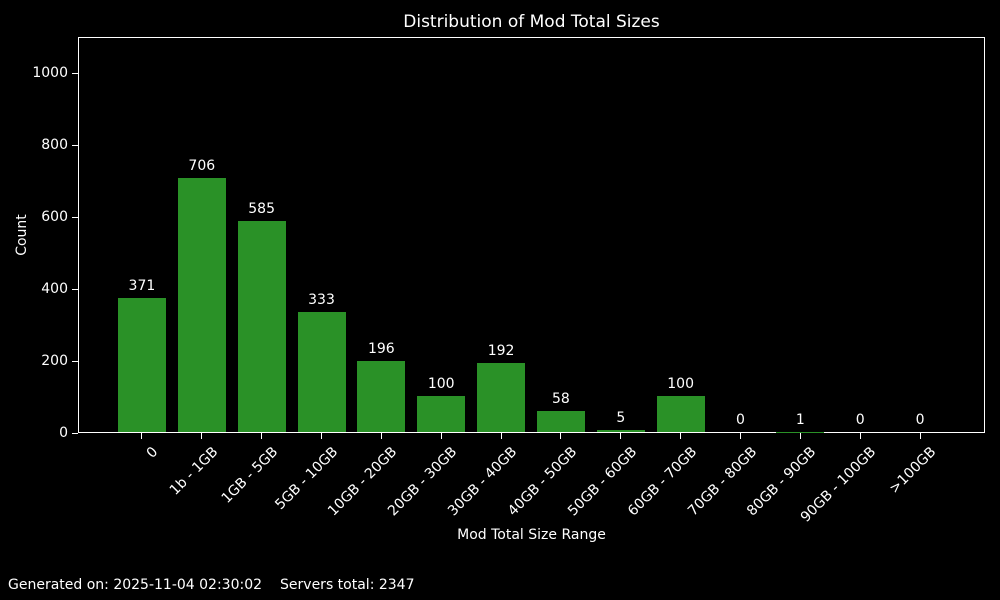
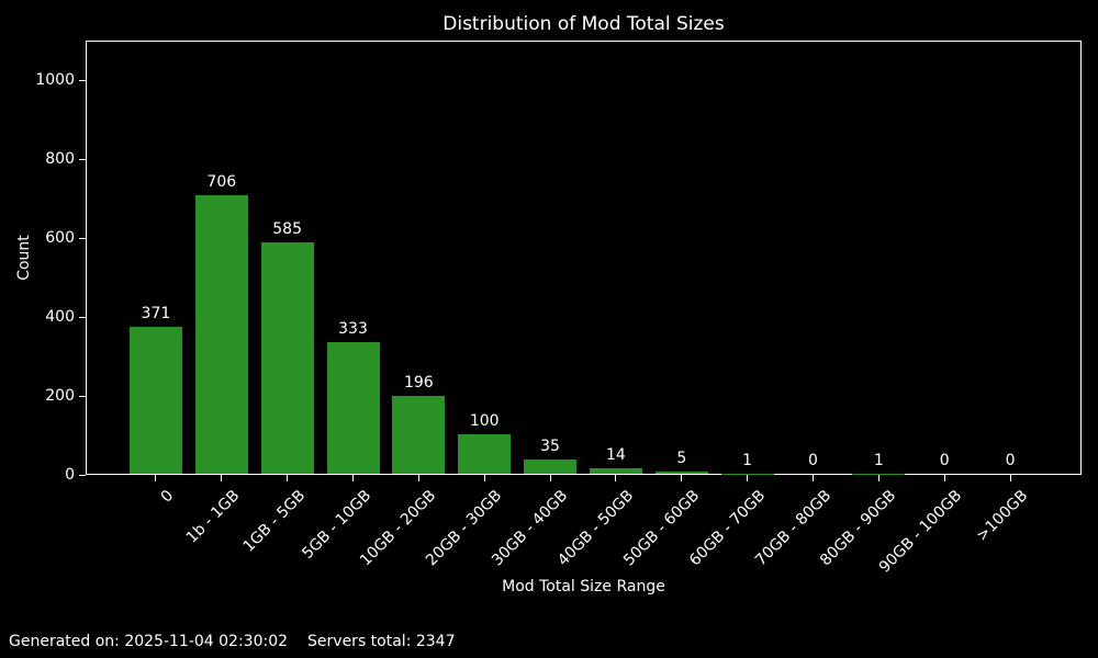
30GB - 40GB: 192 -> 35
40GB - 50GB: 58 -> 14
60GB - 70GB: 100 -> 1
